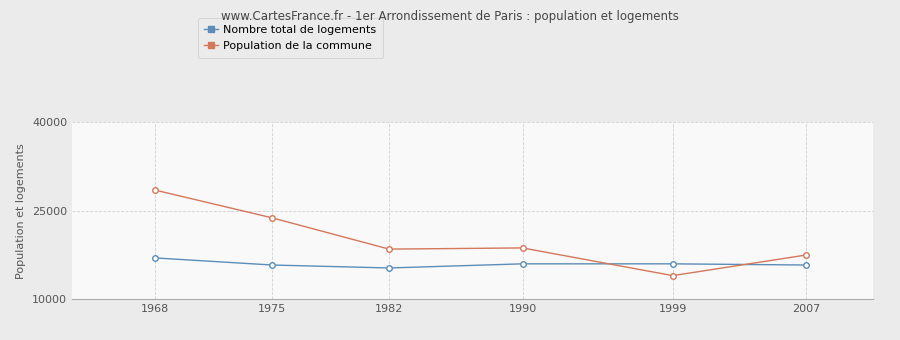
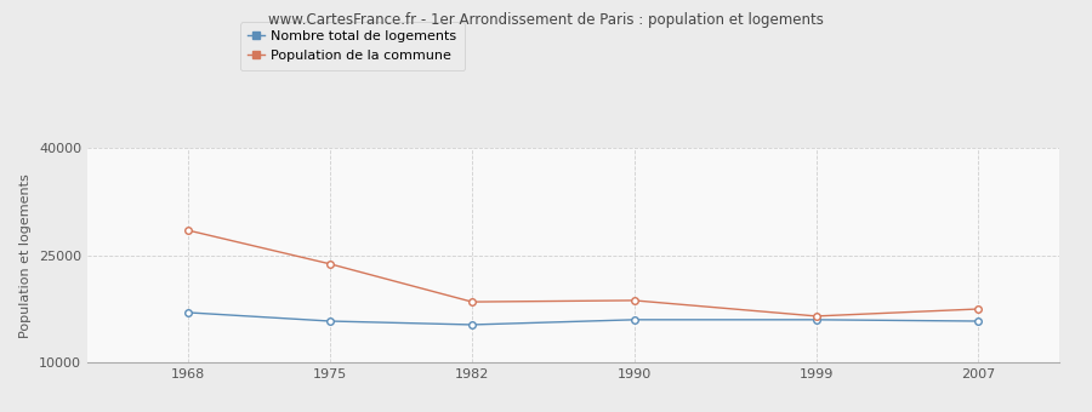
Population de la commune/1999: 14000 -> 16500
